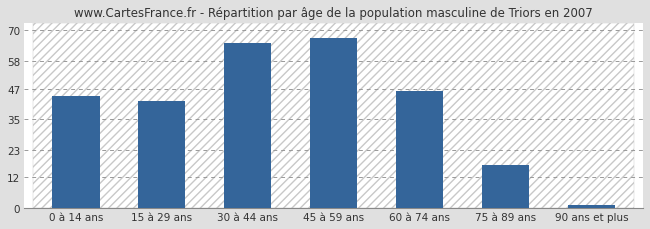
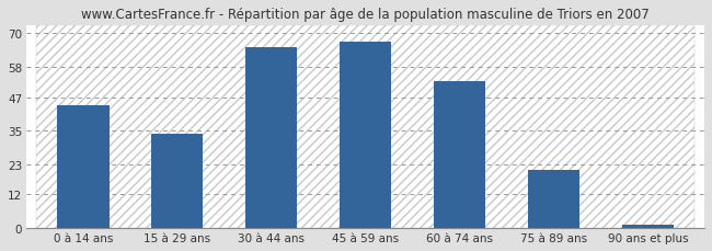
15 à 29 ans: 42 -> 34
60 à 74 ans: 46 -> 53
75 à 89 ans: 17 -> 21
